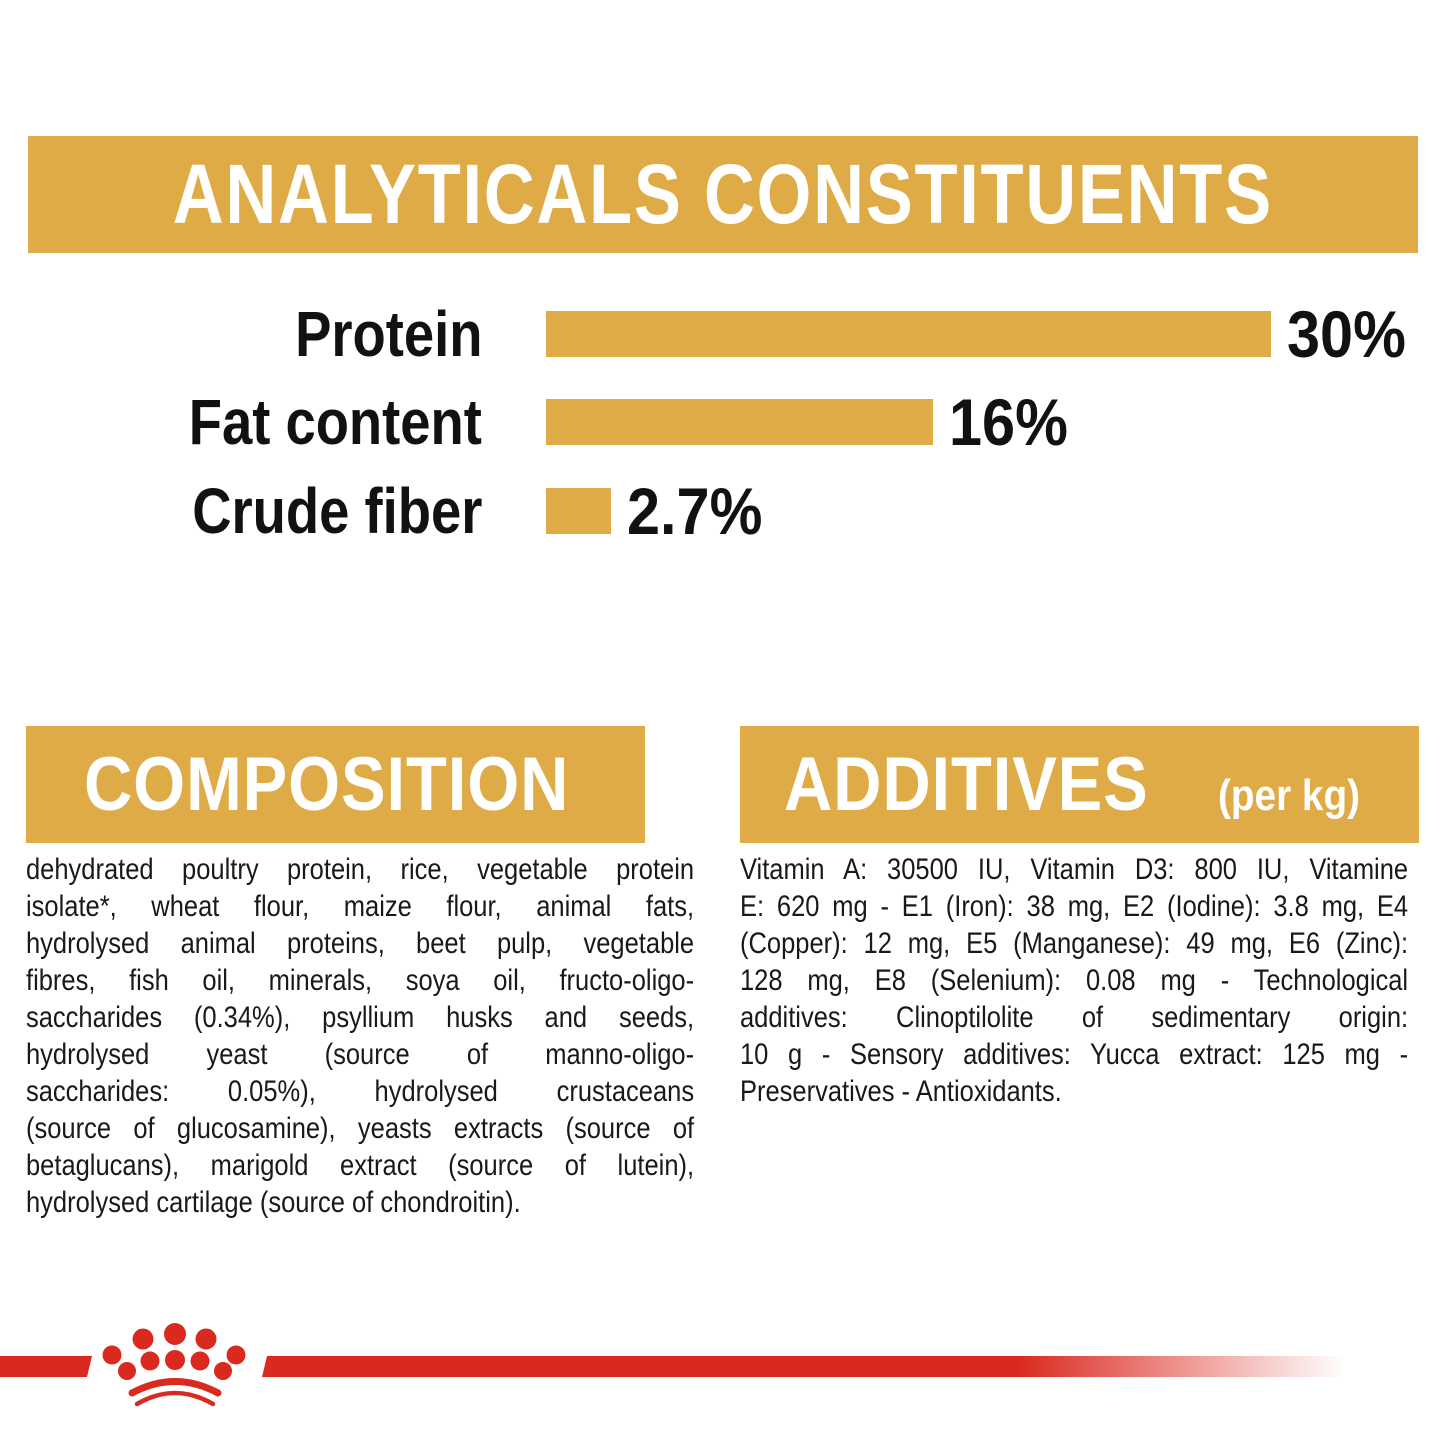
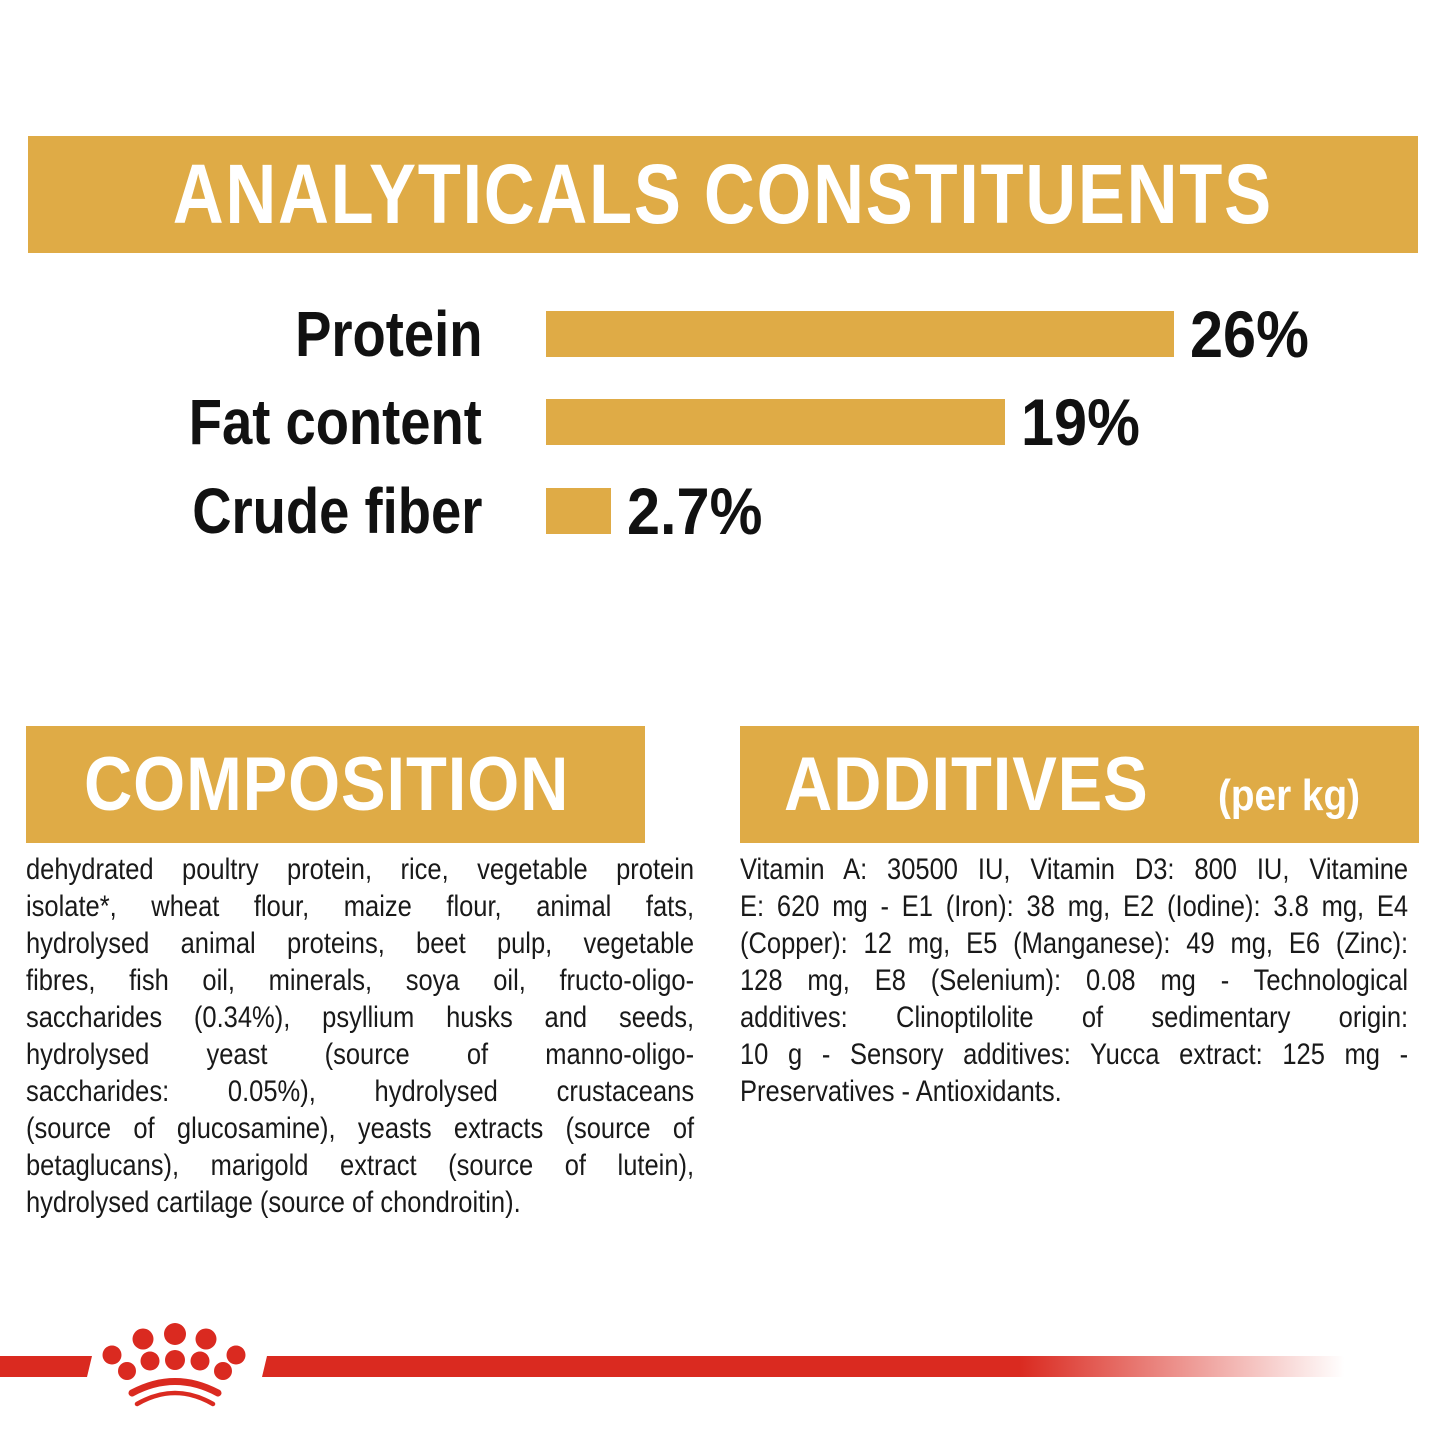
Protein: 30% -> 26%
Fat content: 16% -> 19%
